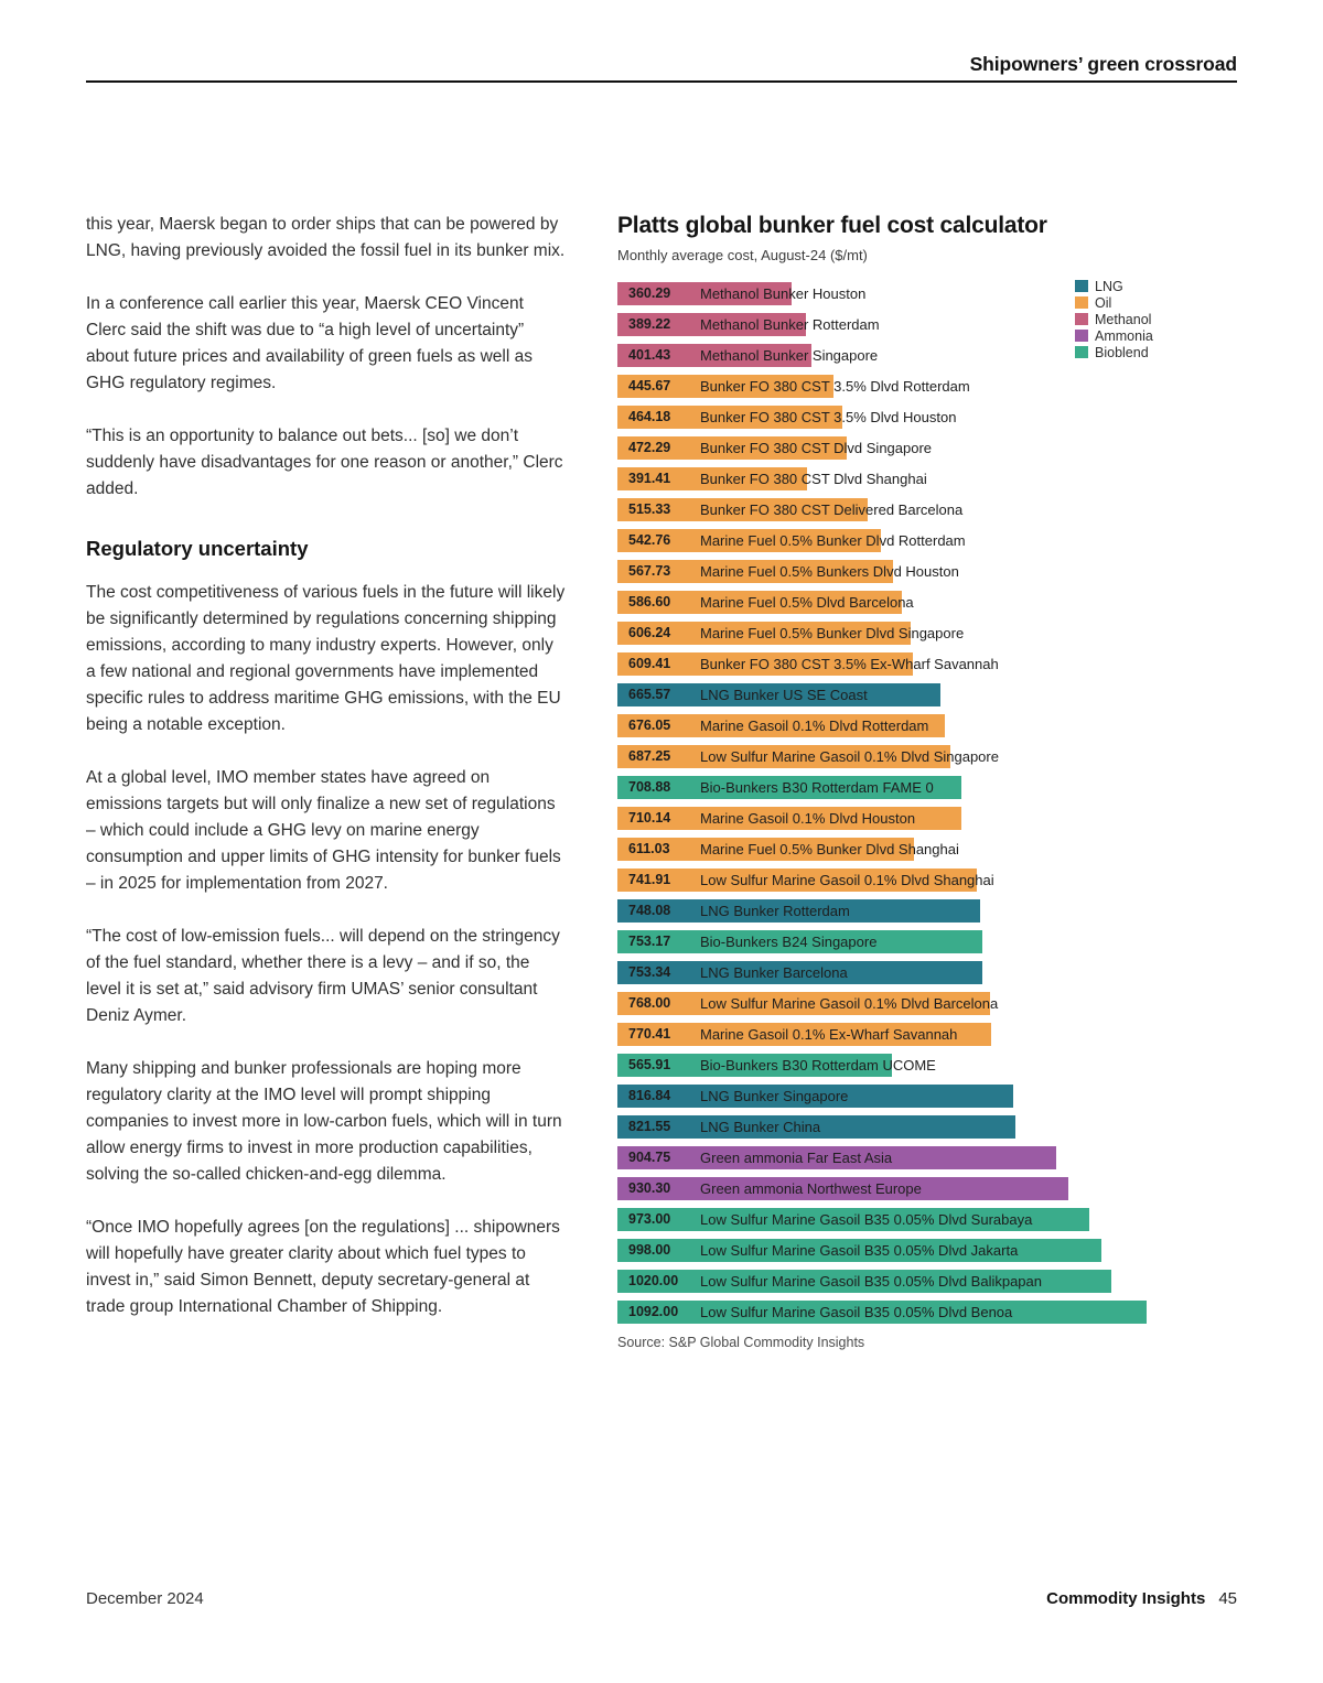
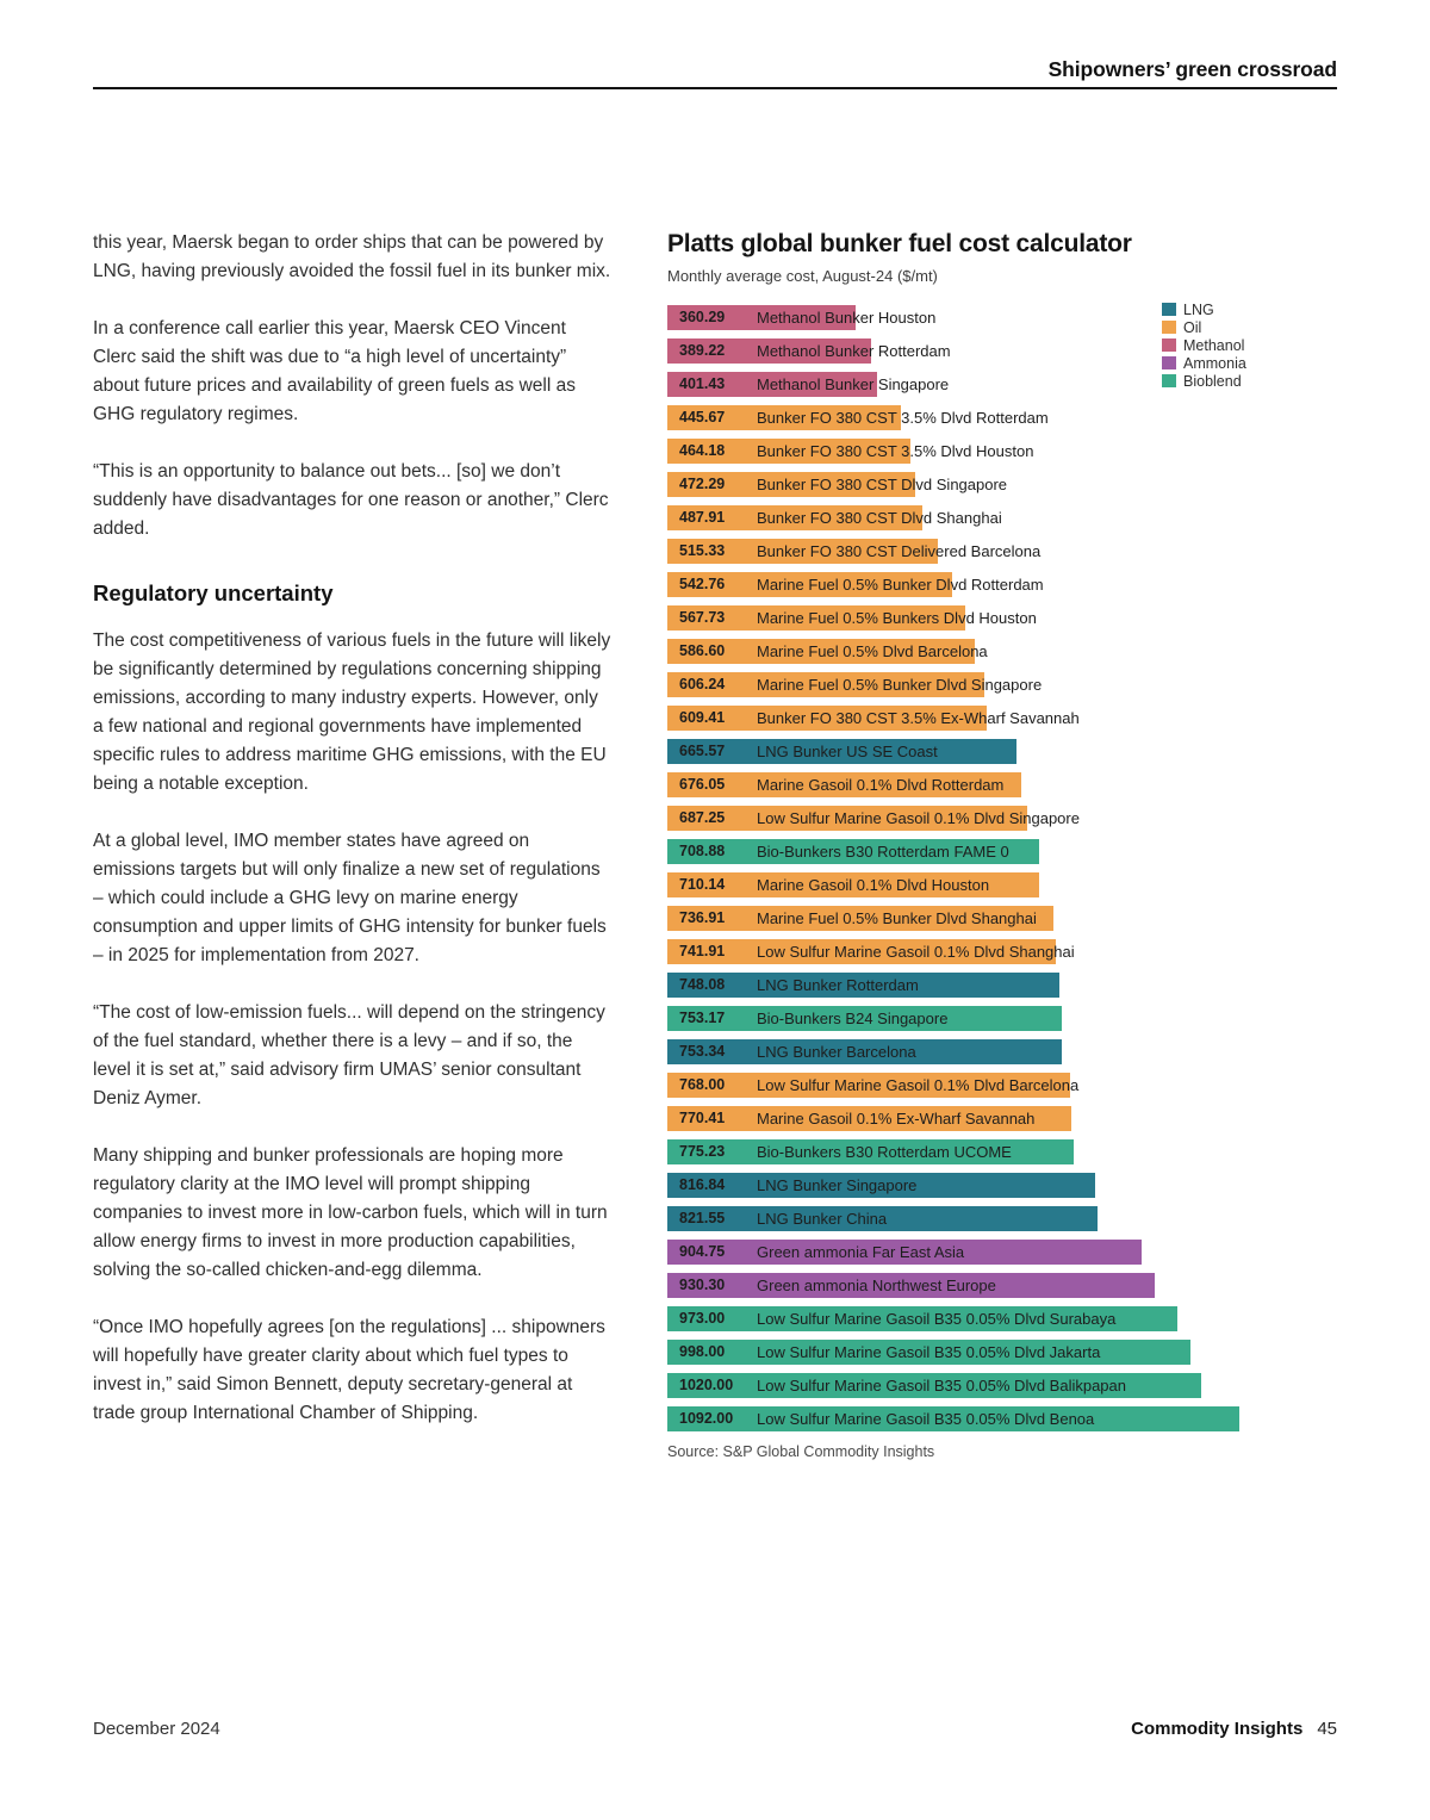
Bunker FO 380 CST Dlvd Shanghai: 391.41 -> 487.91
Marine Fuel 0.5% Bunker Dlvd Shanghai: 611.03 -> 736.91
Bio-Bunkers B30 Rotterdam UCOME: 565.91 -> 775.23
